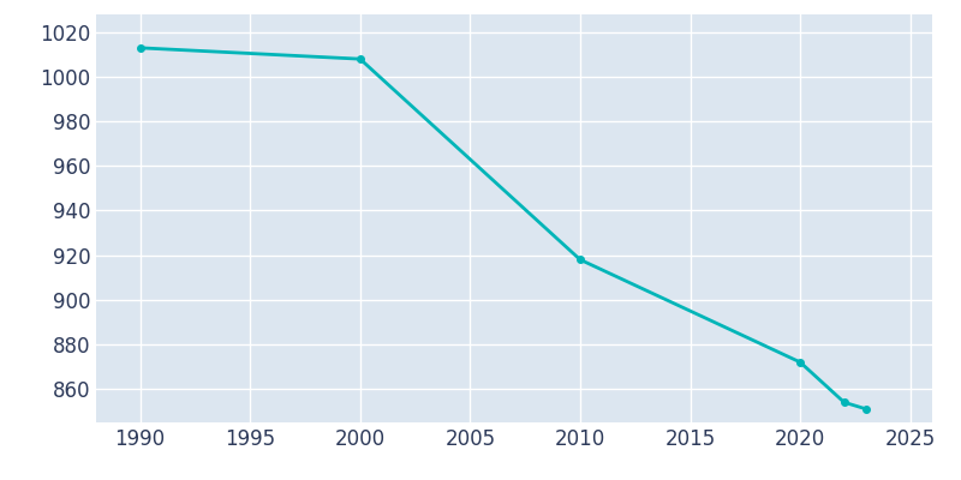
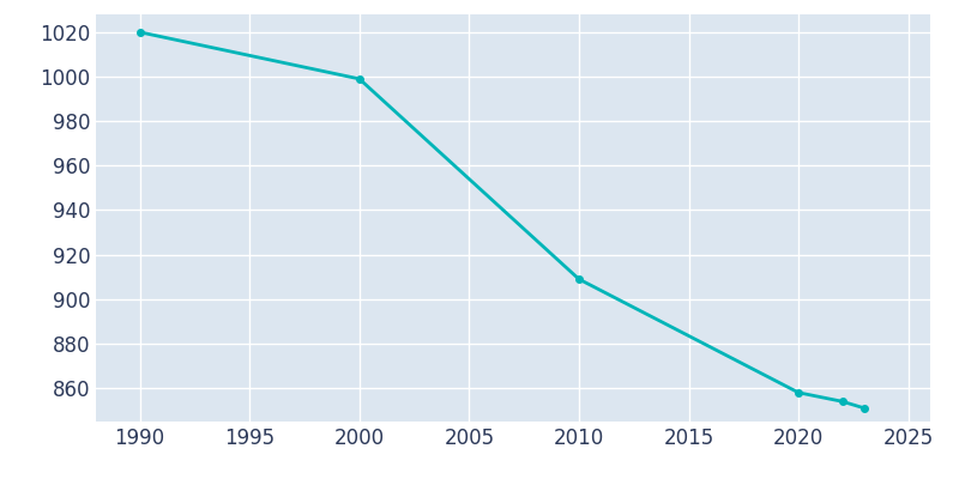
1990: 1013 -> 1020
2000: 1008 -> 999
2010: 918 -> 909
2020: 872 -> 858
